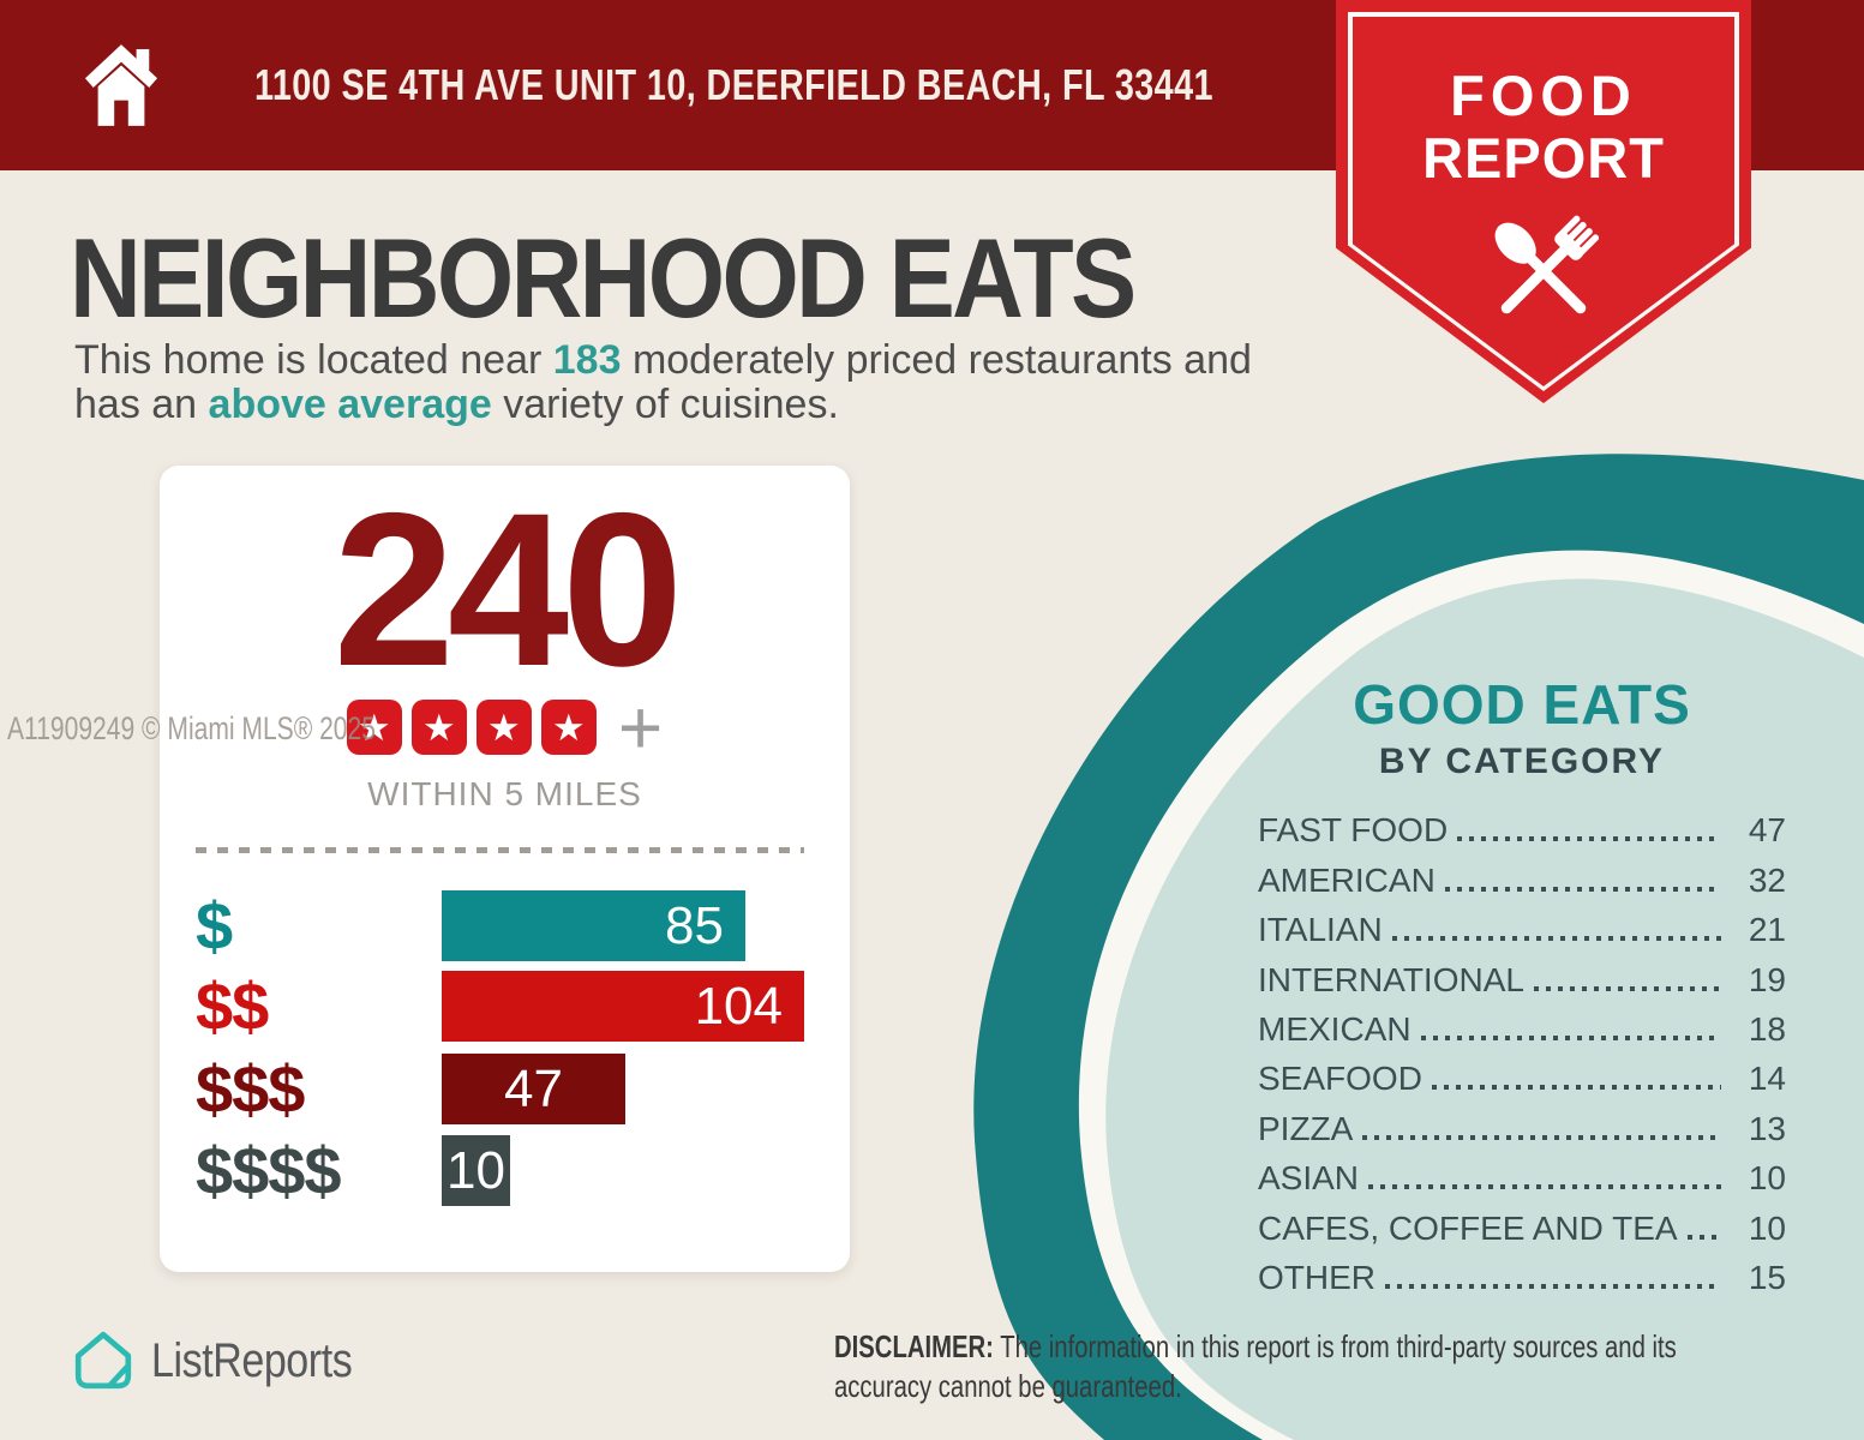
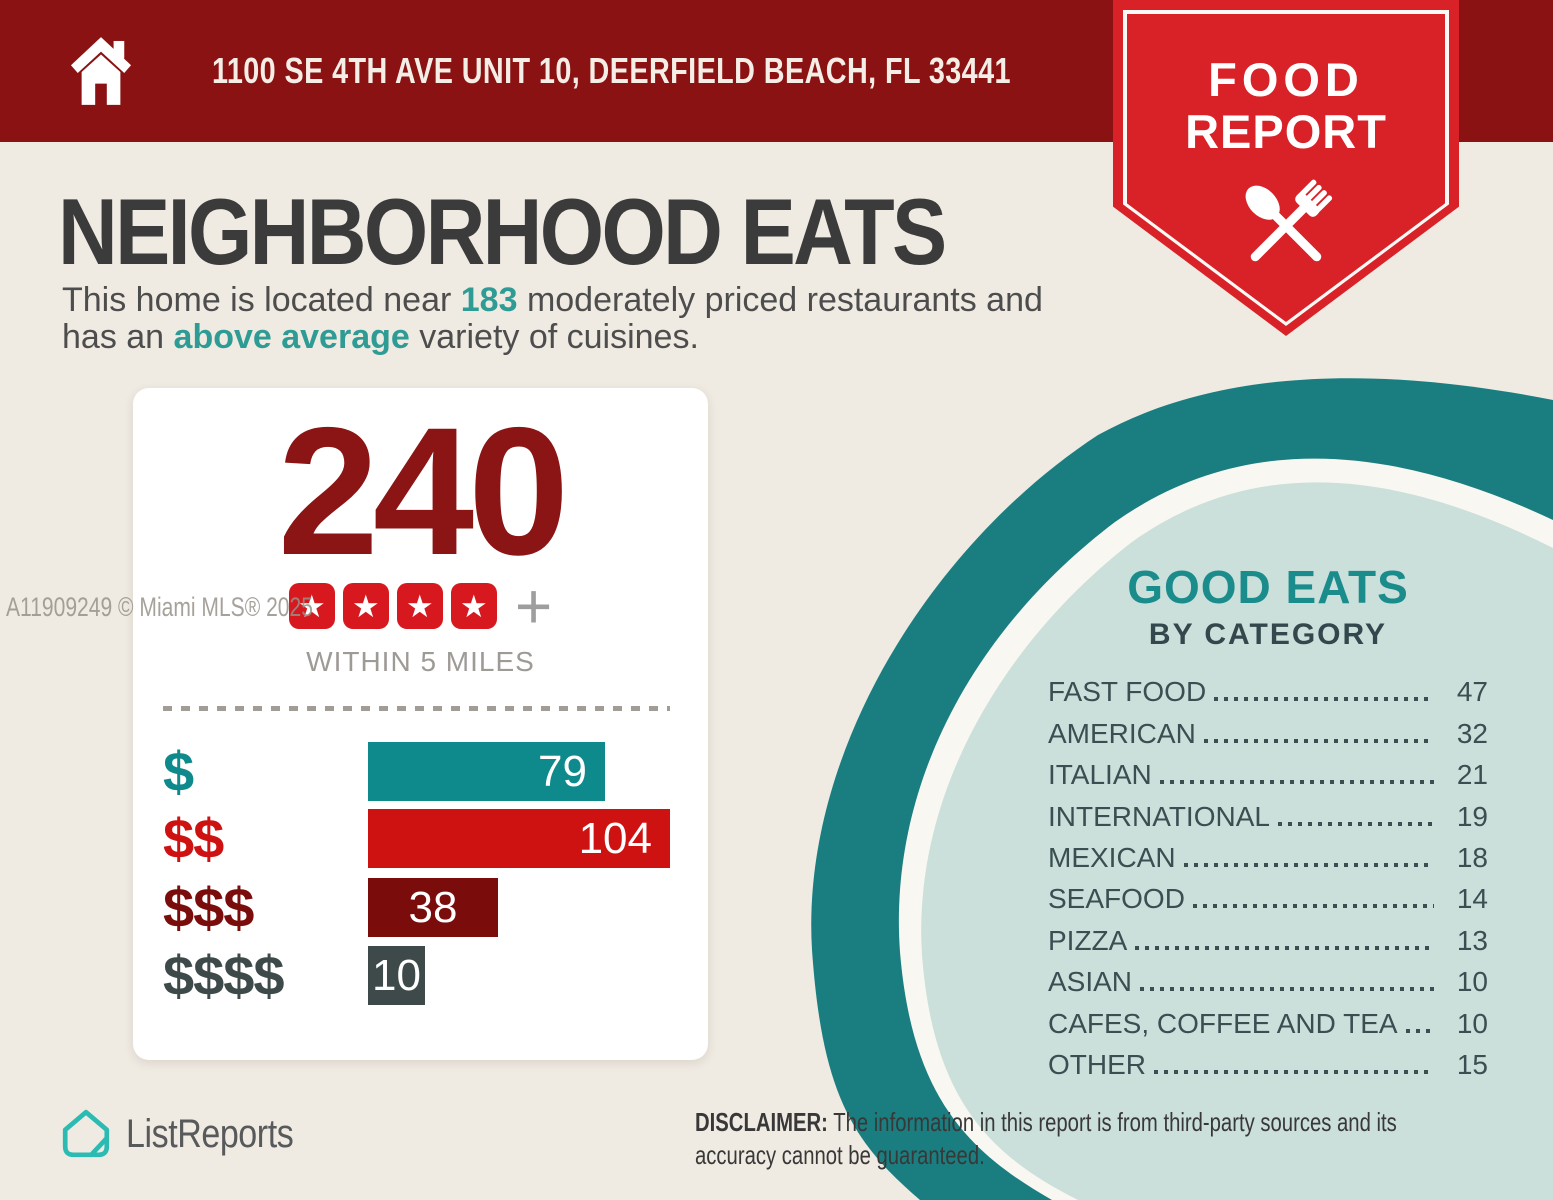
240/$: 85 -> 79
240/$$$: 47 -> 38
